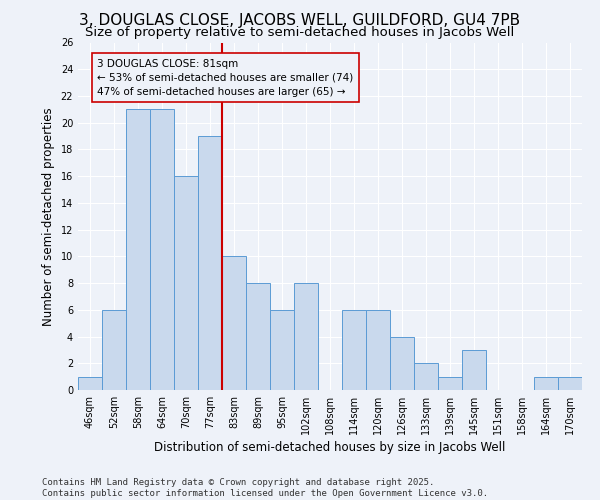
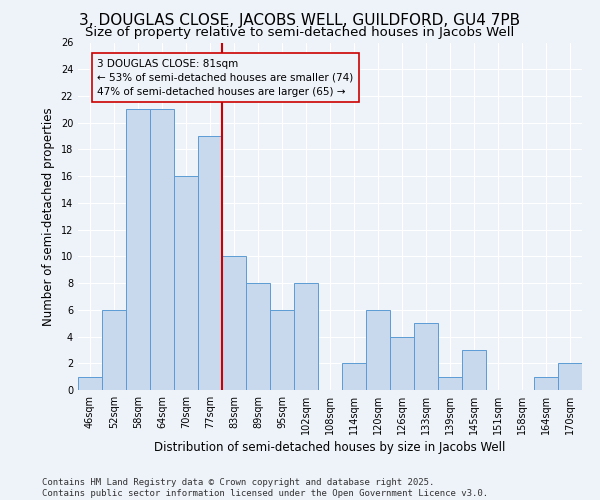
114sqm: 6 -> 2
133sqm: 2 -> 5
170sqm: 1 -> 2
